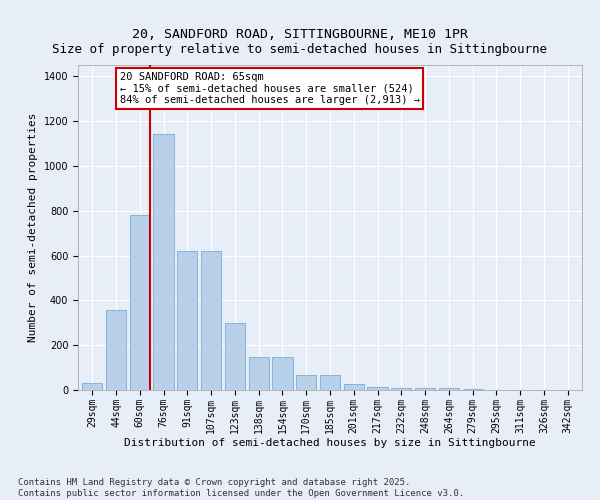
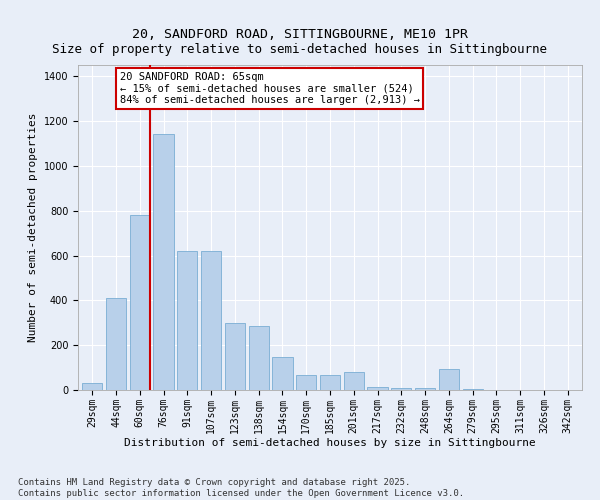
44sqm: 355 -> 410
138sqm: 148 -> 285
201sqm: 25 -> 80
264sqm: 10 -> 95
